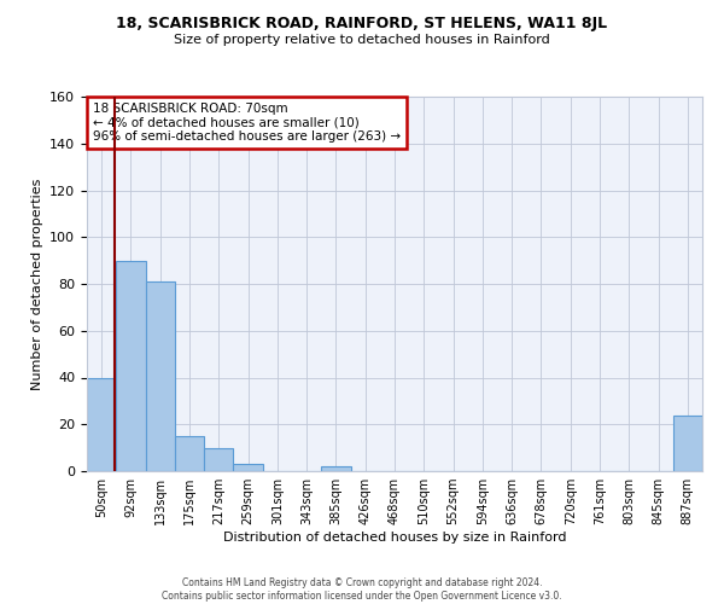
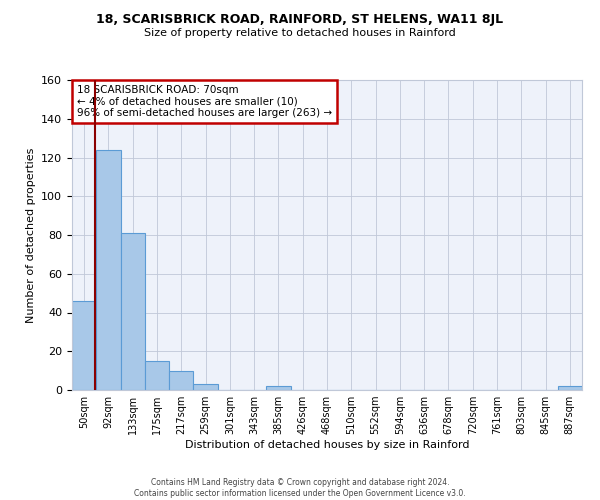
50sqm: 40 -> 46
92sqm: 90 -> 124
887sqm: 24 -> 2
